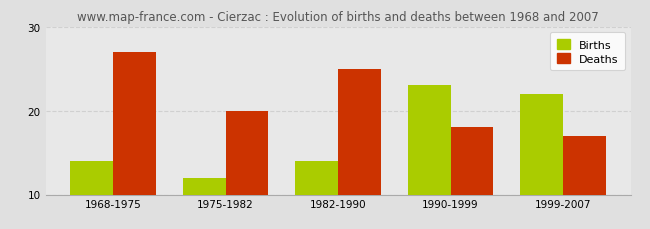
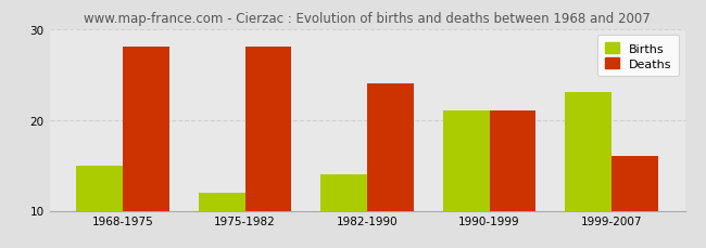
Births/1968-1975: 14 -> 15
Deaths/1968-1975: 27 -> 28
Deaths/1975-1982: 20 -> 28
Deaths/1982-1990: 25 -> 24
Births/1990-1999: 23 -> 21
Deaths/1990-1999: 18 -> 21
Births/1999-2007: 22 -> 23
Deaths/1999-2007: 17 -> 16
